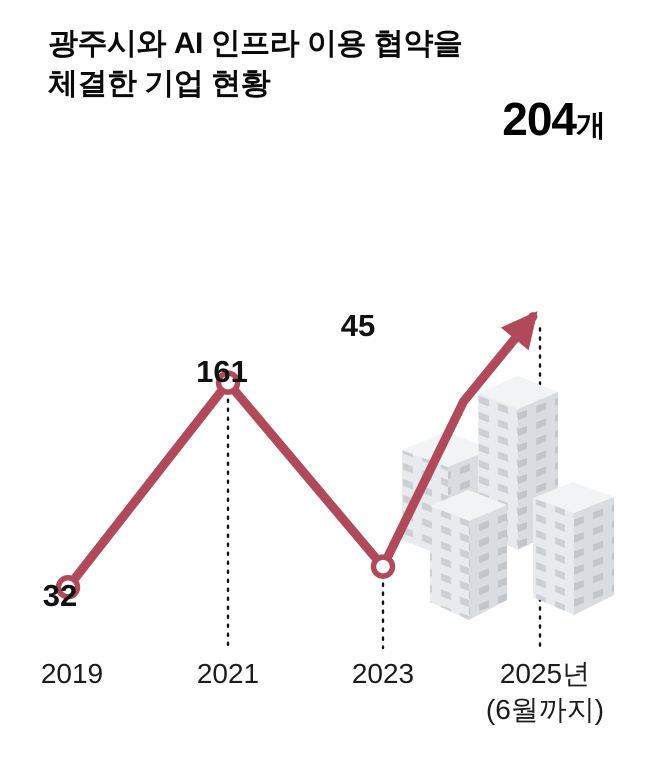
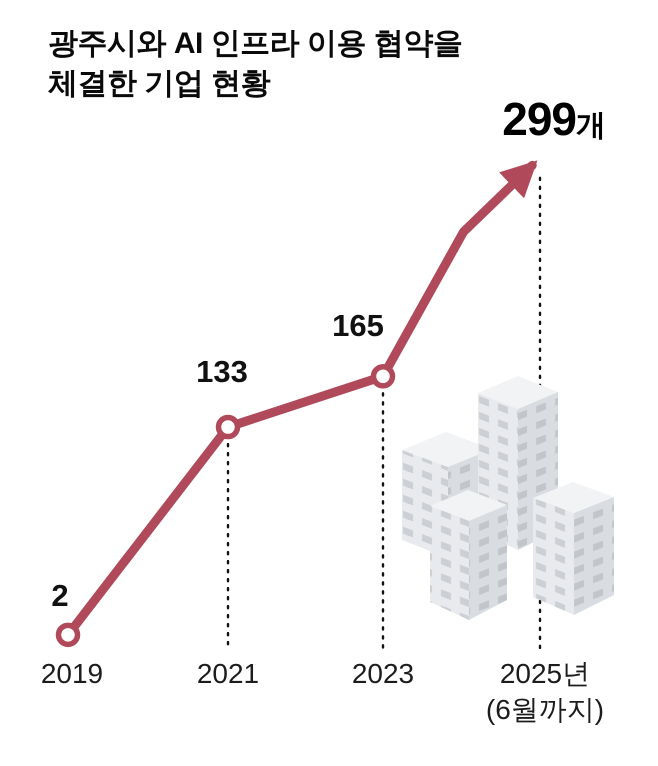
2019: 32 -> 2
2021: 161 -> 133
2023: 45 -> 165
2025년: 204 -> 299
